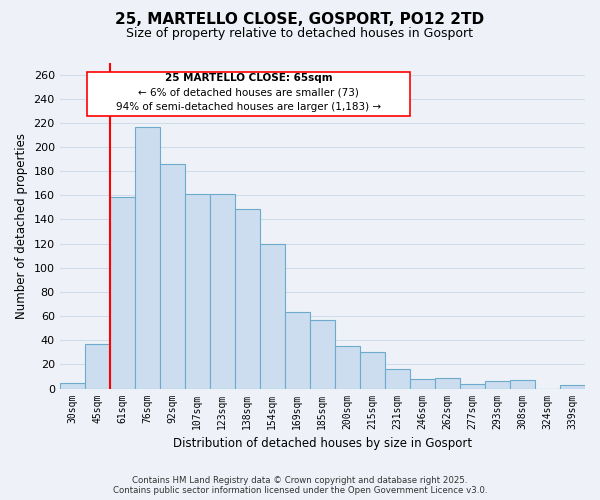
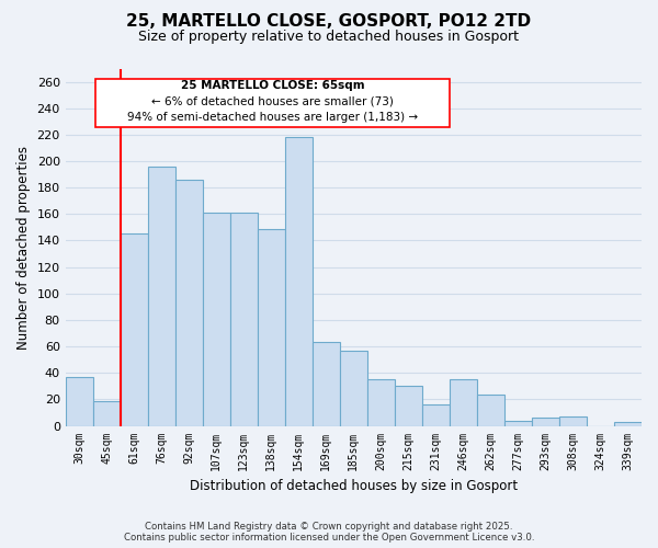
30sqm: 5 -> 37
45sqm: 37 -> 19
61sqm: 159 -> 145
76sqm: 217 -> 196
154sqm: 120 -> 218
246sqm: 8 -> 35
262sqm: 9 -> 24
